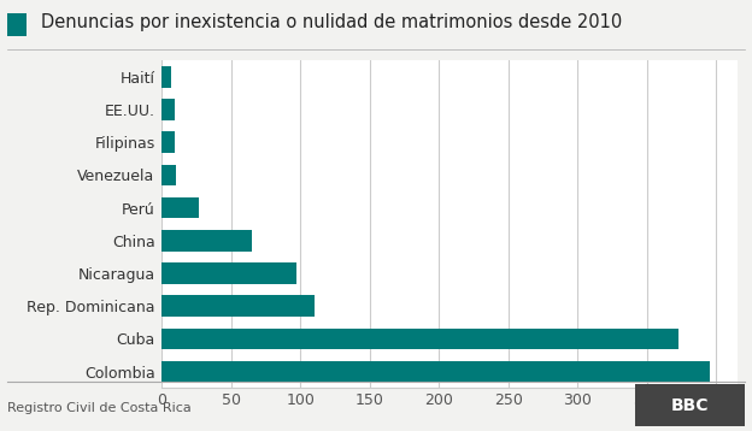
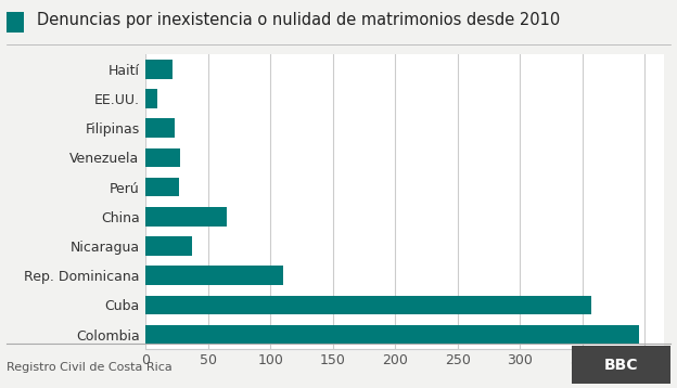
Haití: 7 -> 22
Filipinas: 9 -> 23
Venezuela: 10 -> 28
Nicaragua: 97 -> 37
Cuba: 373 -> 357
